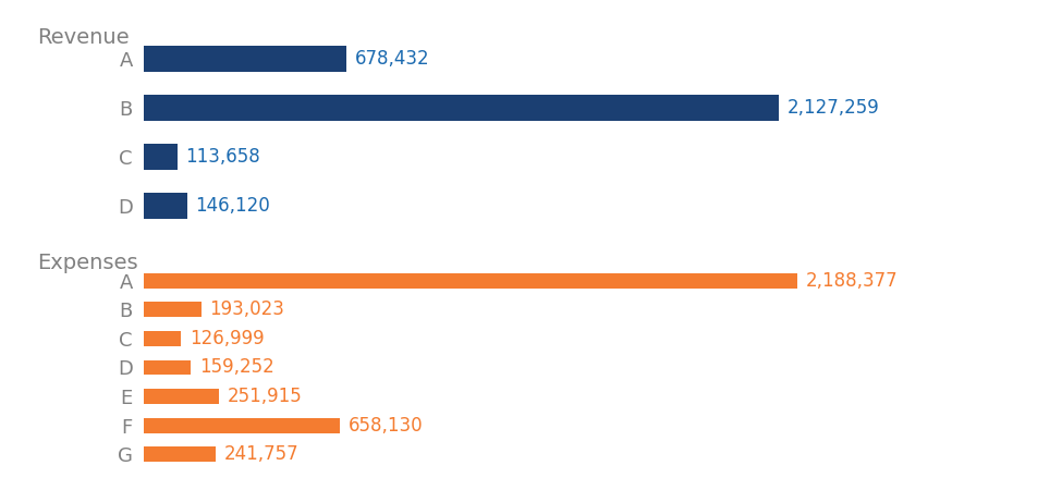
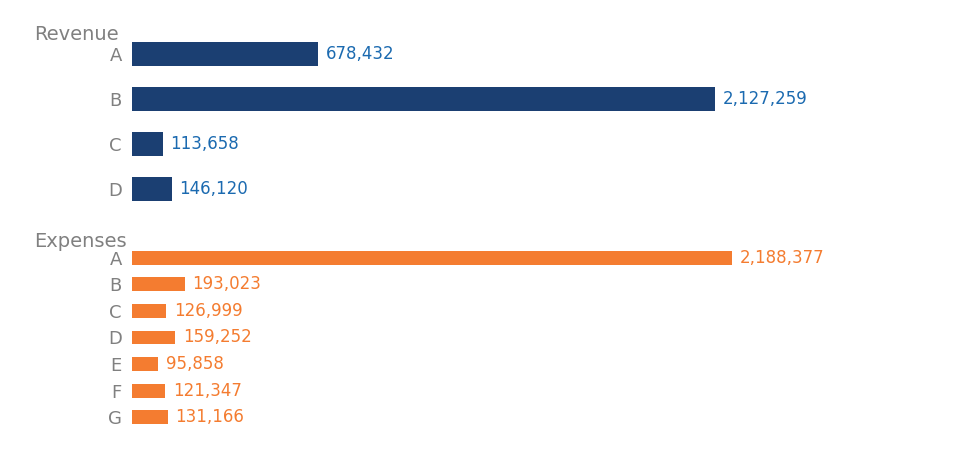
E: 251,915 -> 95,858
F: 658,130 -> 121,347
G: 241,757 -> 131,166
